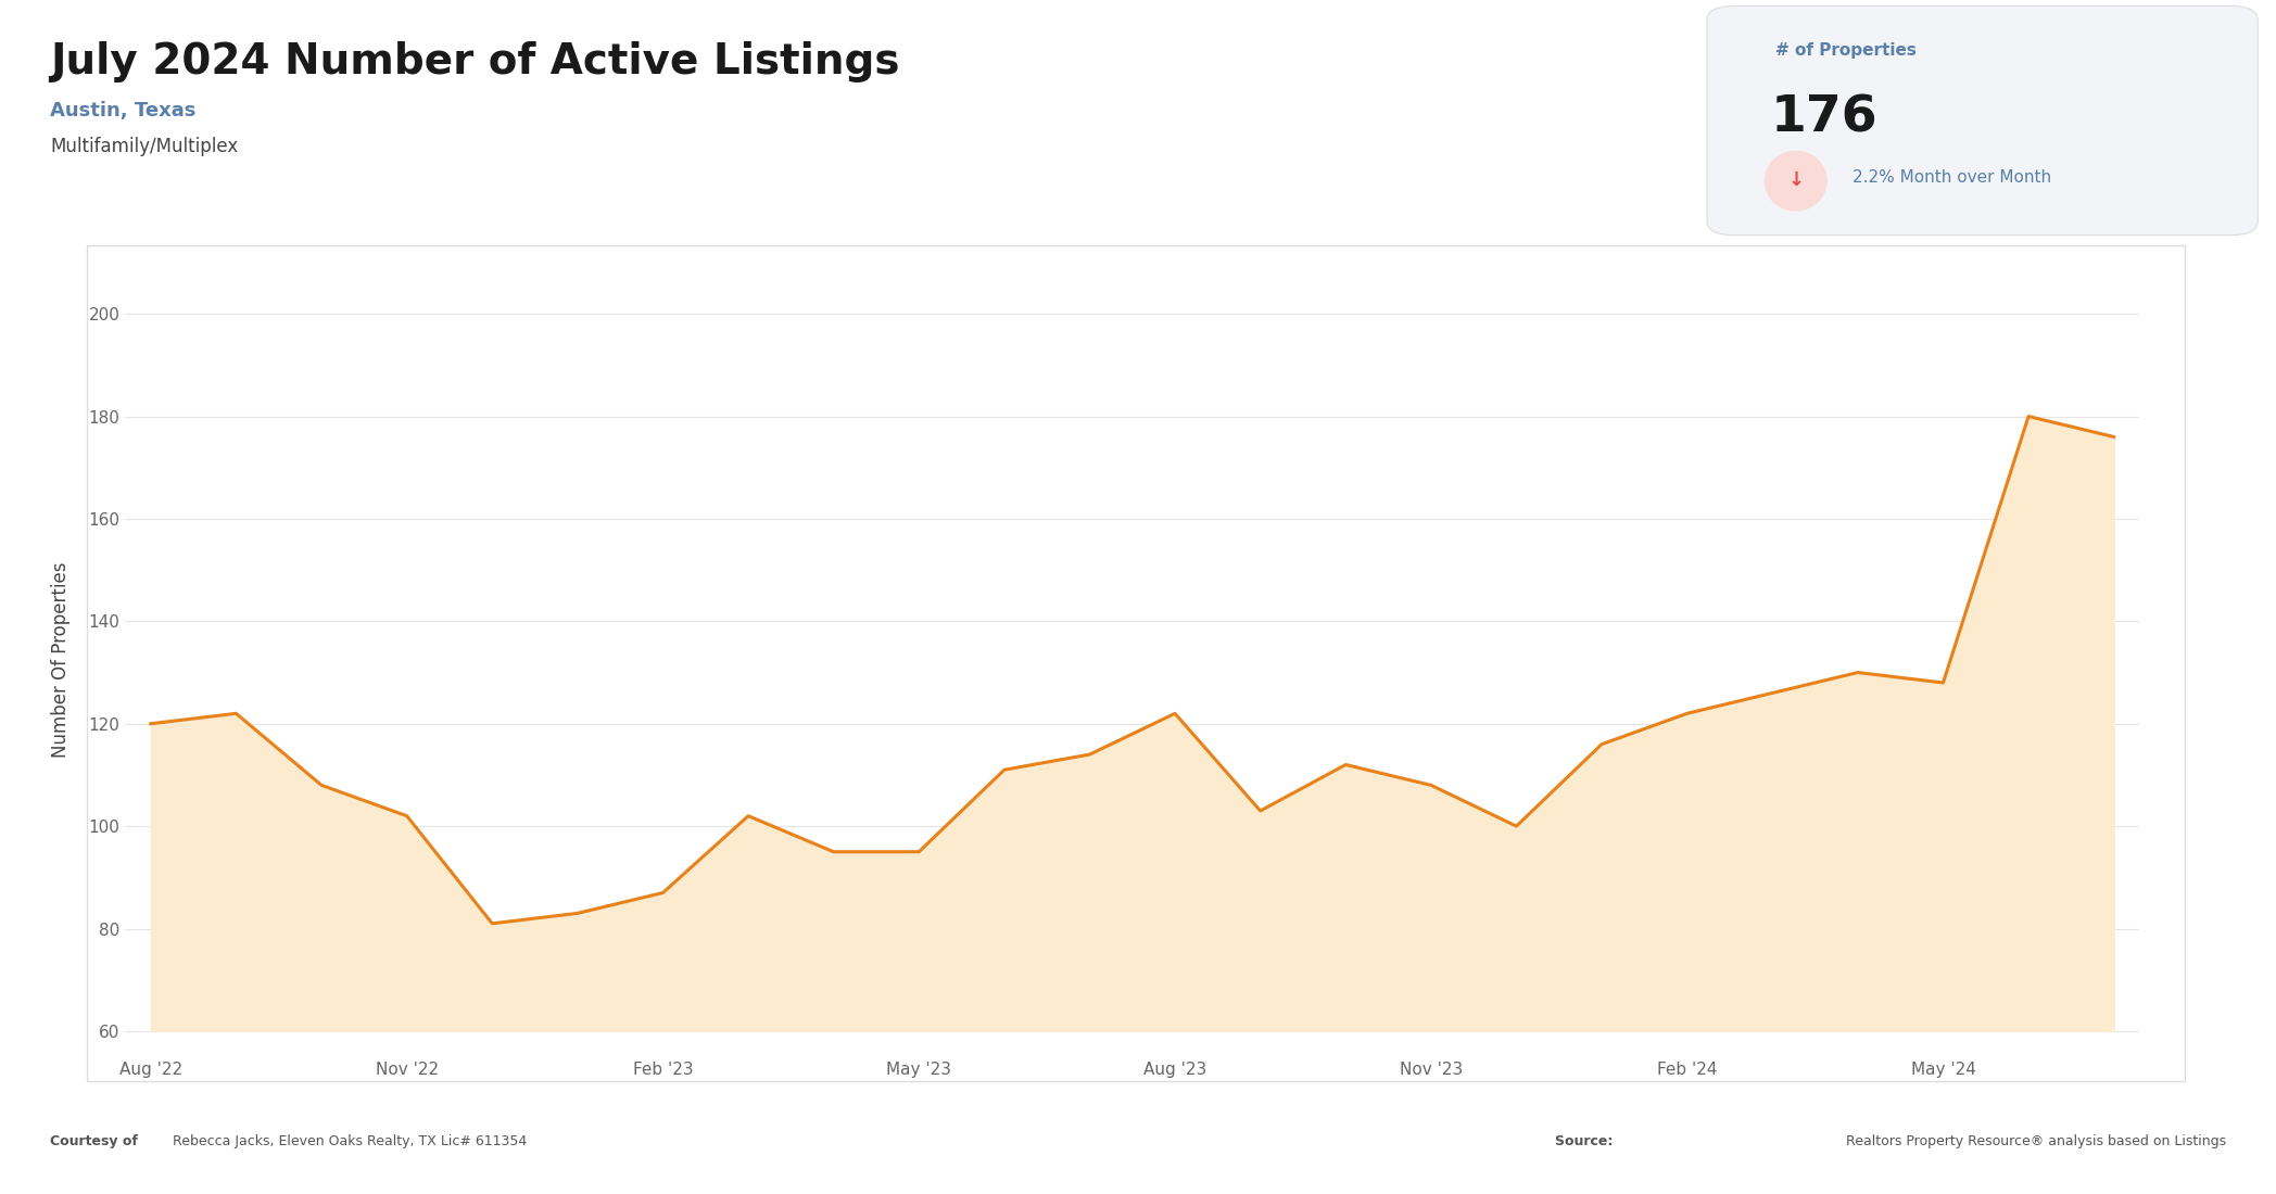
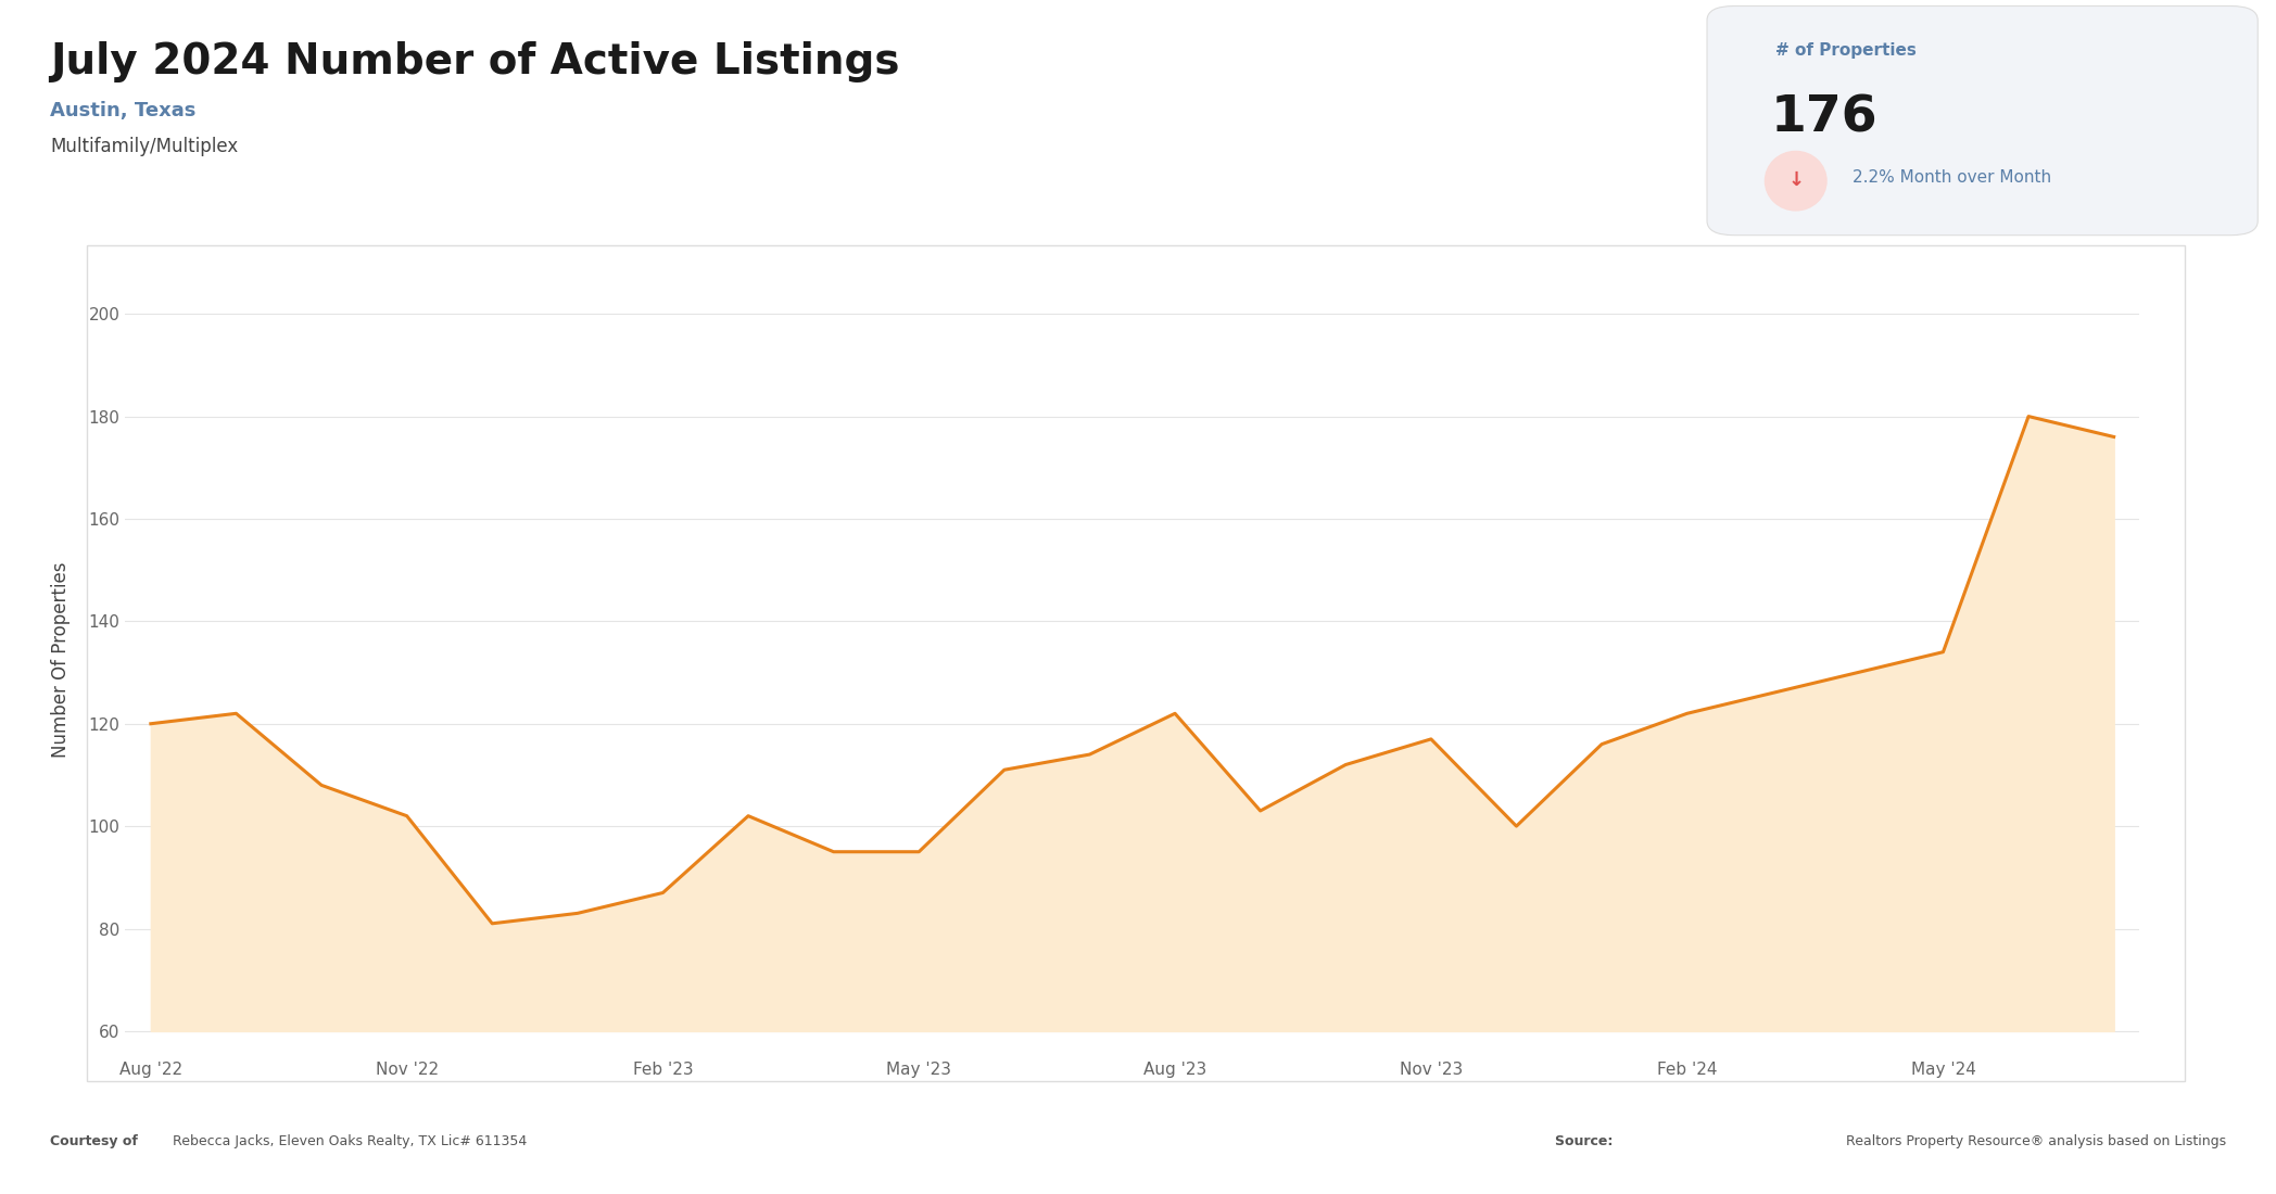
Nov '23: 108 -> 117
May '24: 128 -> 134
